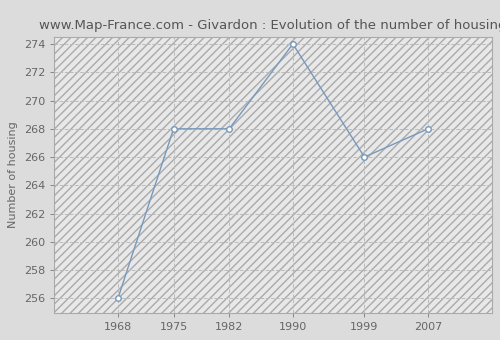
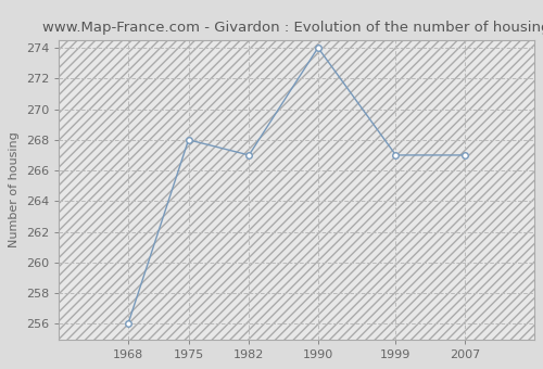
1982: 268 -> 267
1999: 266 -> 267
2007: 268 -> 267
